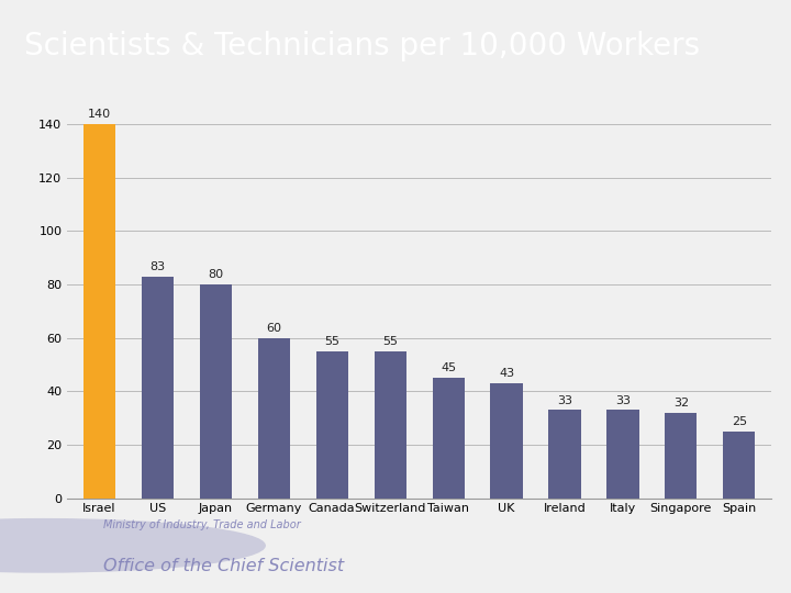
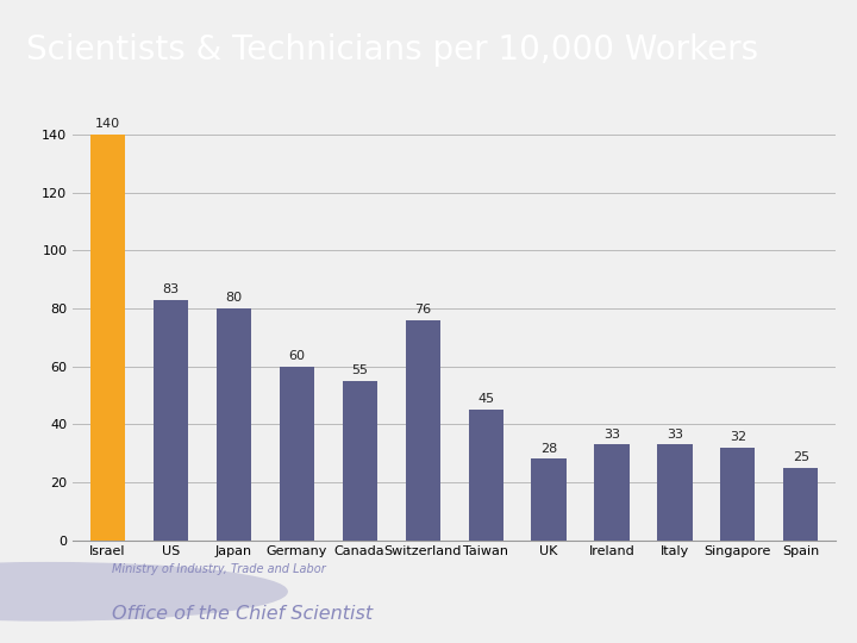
Switzerland: 55 -> 76
UK: 43 -> 28
